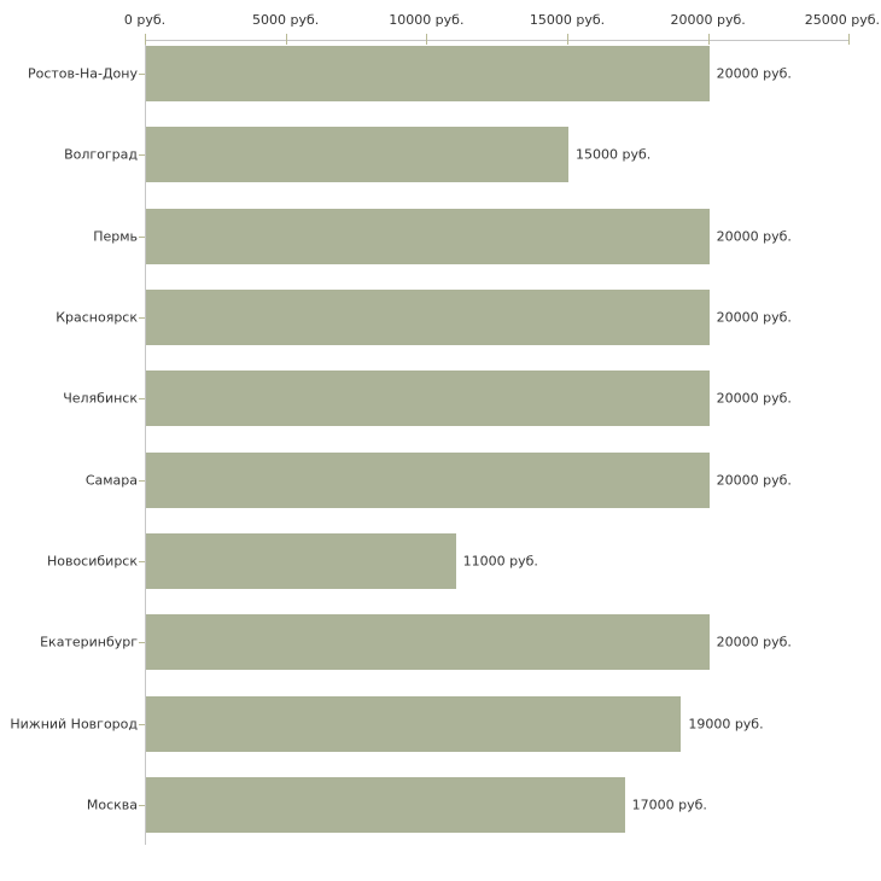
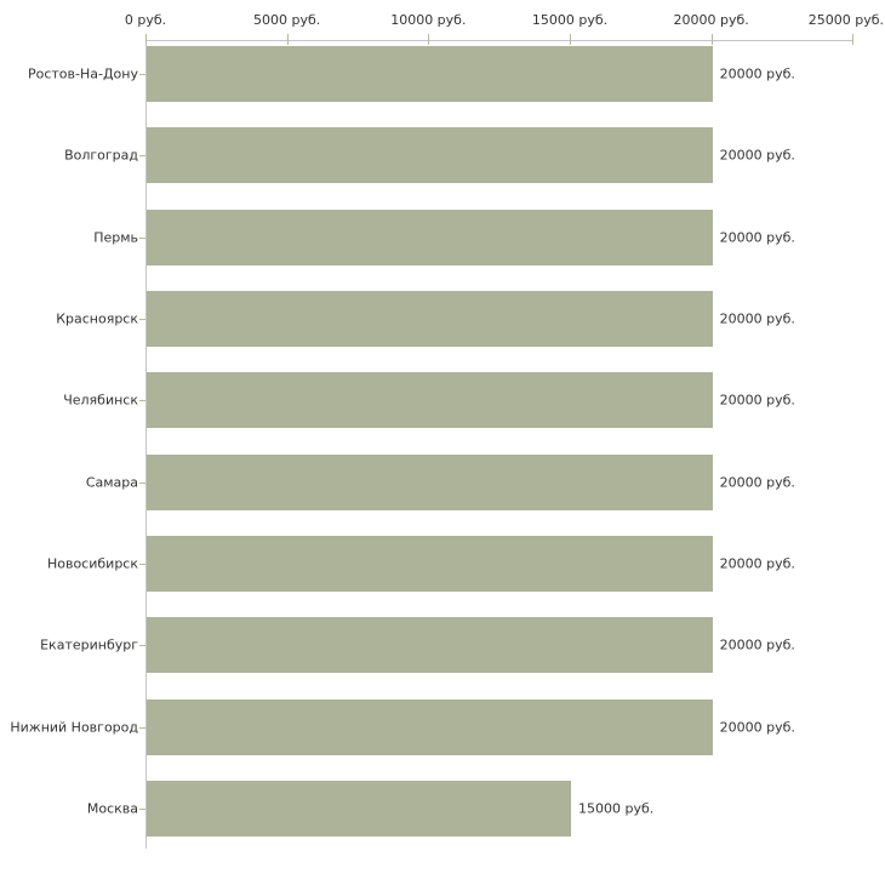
Волгоград: 15000 -> 20000
Новосибирск: 11000 -> 20000
Нижний Новгород: 19000 -> 20000
Москва: 17000 -> 15000
